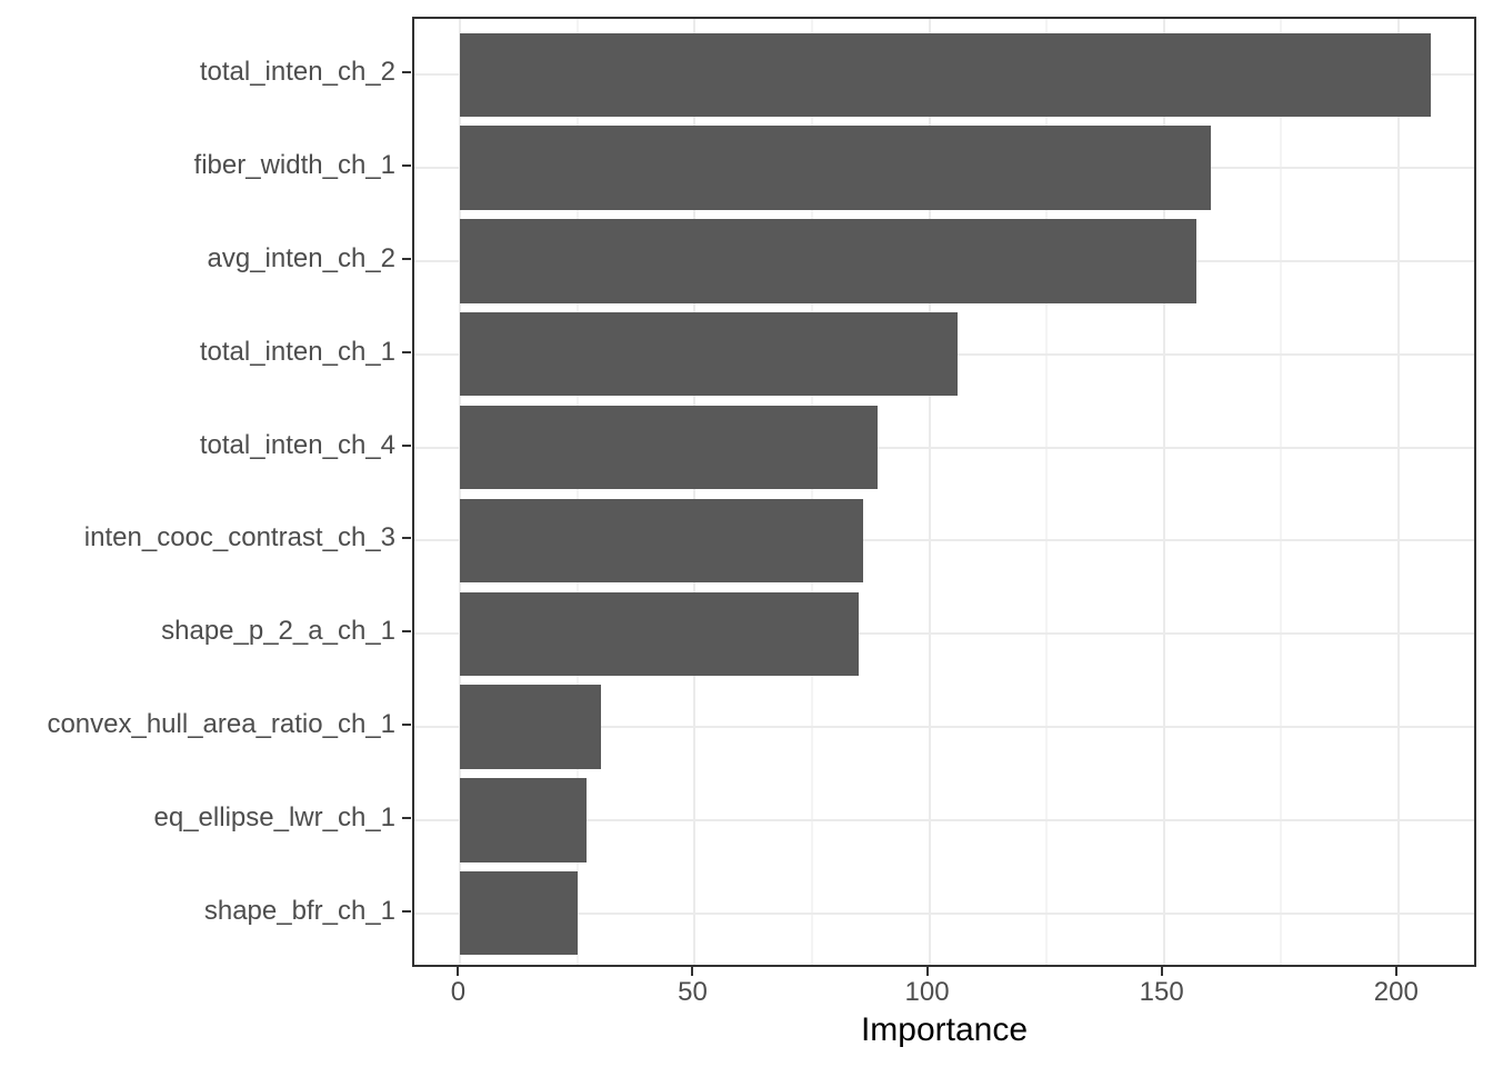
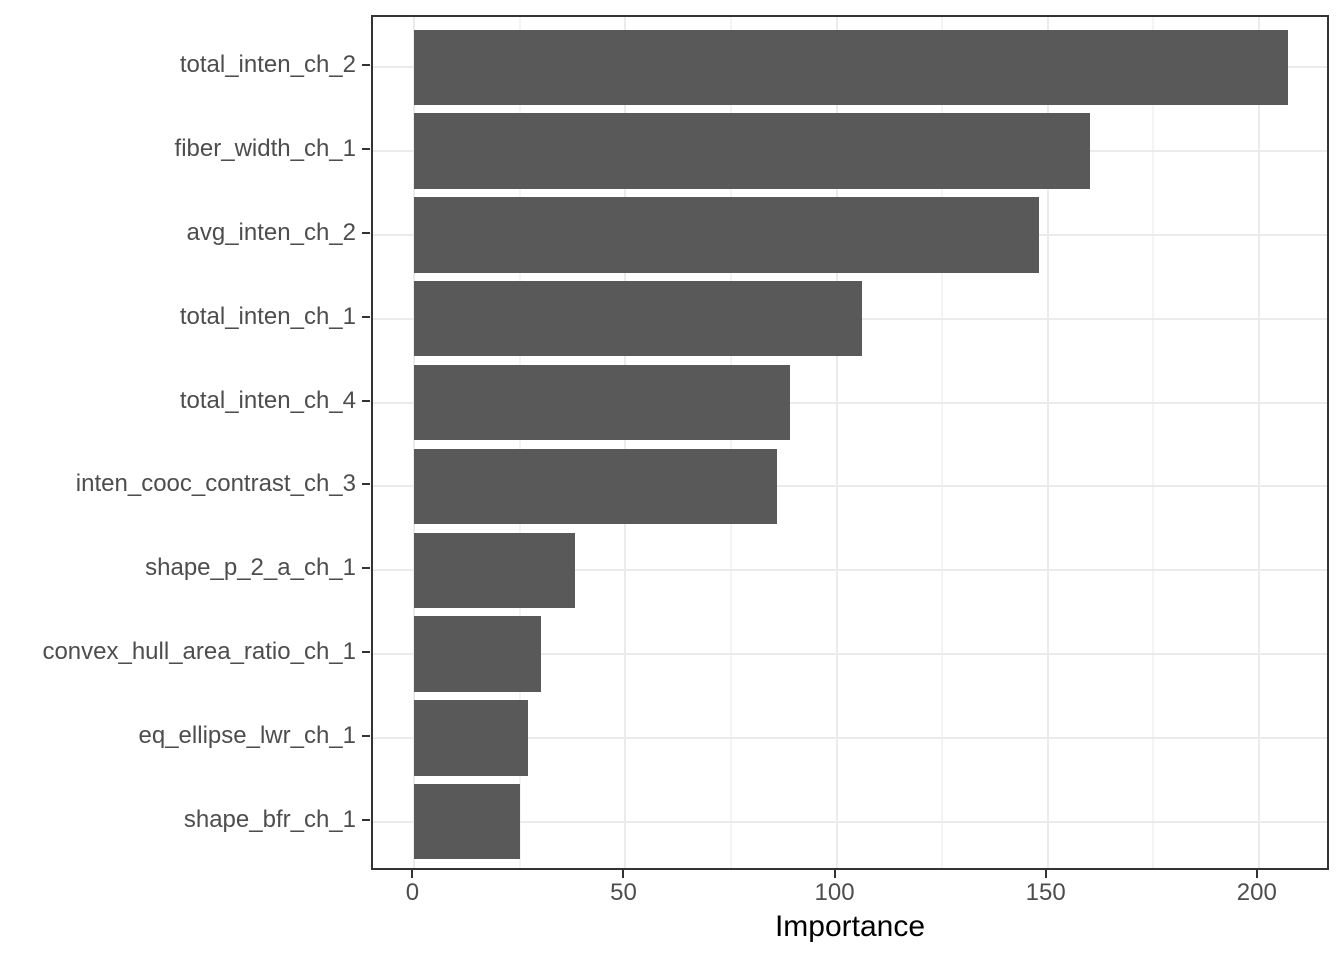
avg_inten_ch_2: 157 -> 148
shape_p_2_a_ch_1: 85 -> 38
